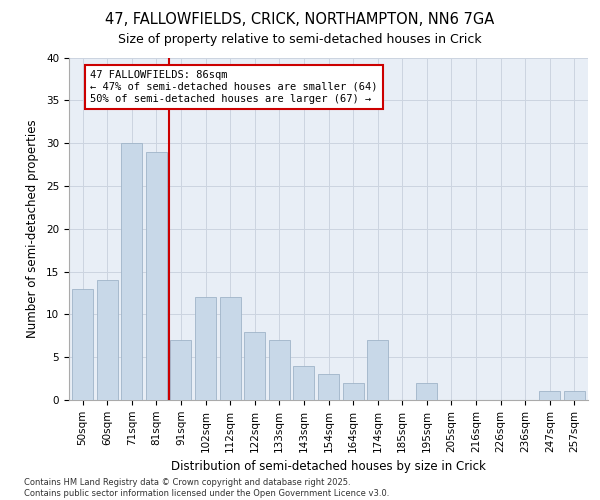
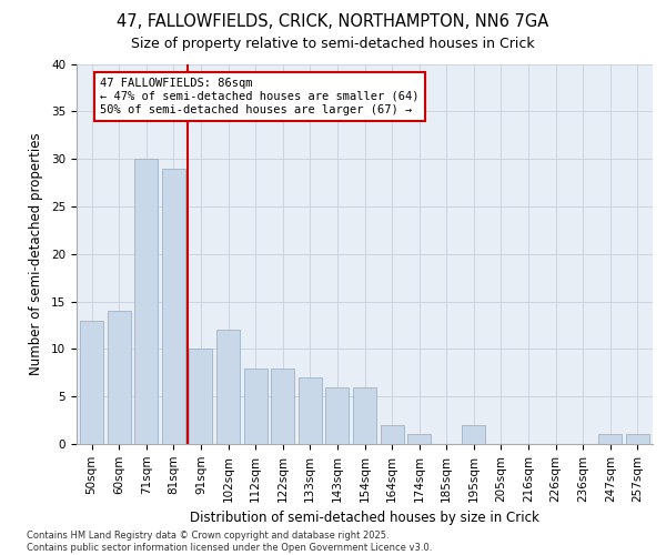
91sqm: 7 -> 10
112sqm: 12 -> 8
143sqm: 4 -> 6
154sqm: 3 -> 6
174sqm: 7 -> 1
